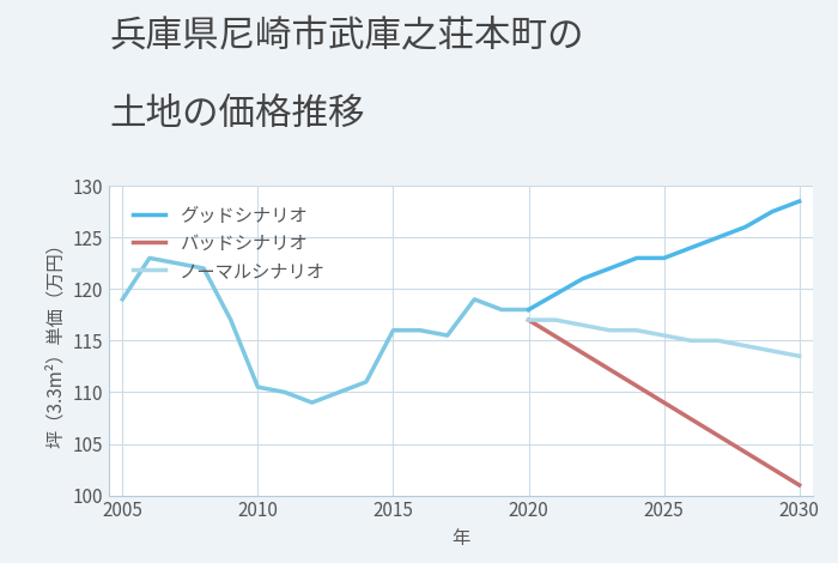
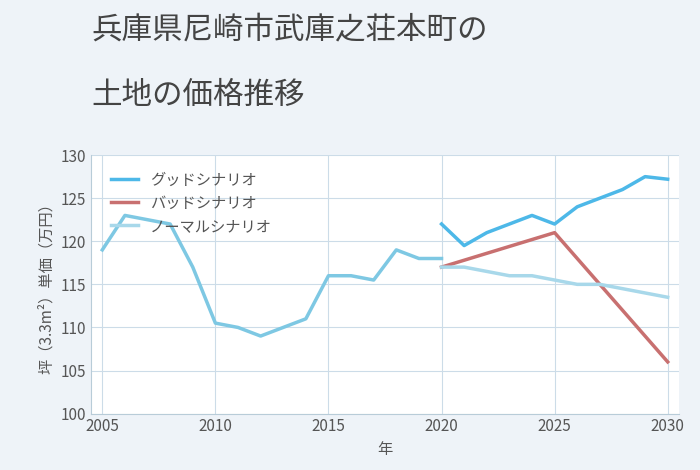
グッドシナリオ/2020: 118.0 -> 122.0
グッドシナリオ/2025: 123.0 -> 122.0
バッドシナリオ/2025: 109 -> 121
グッドシナリオ/2030: 128.5 -> 127.2
バッドシナリオ/2030: 101 -> 106
